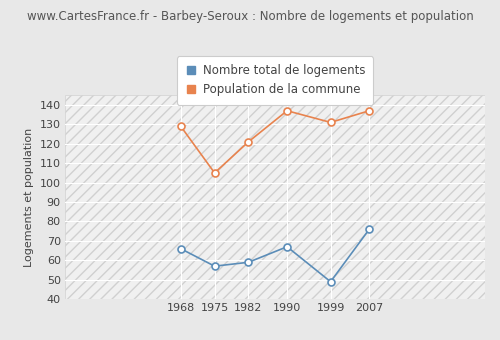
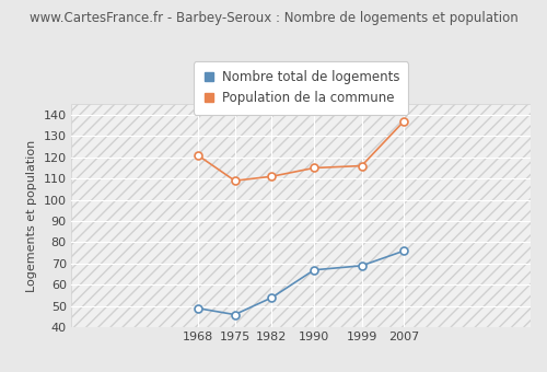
Nombre total de logements/1968: 66 -> 49
Population de la commune/1968: 129 -> 121
Nombre total de logements/1975: 57 -> 46
Population de la commune/1975: 105 -> 109
Nombre total de logements/1982: 59 -> 54
Population de la commune/1982: 121 -> 111
Population de la commune/1990: 137 -> 115
Nombre total de logements/1999: 49 -> 69
Population de la commune/1999: 131 -> 116
